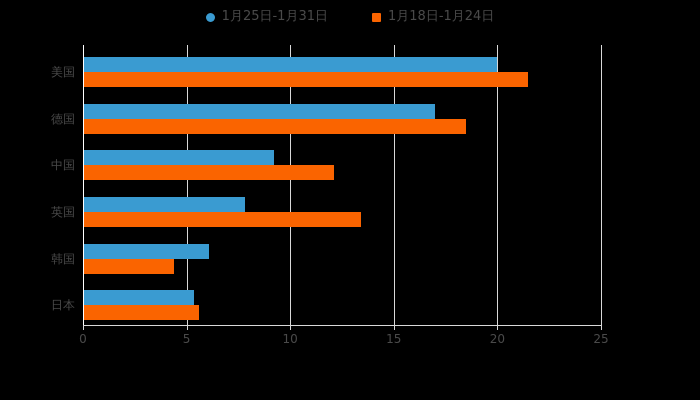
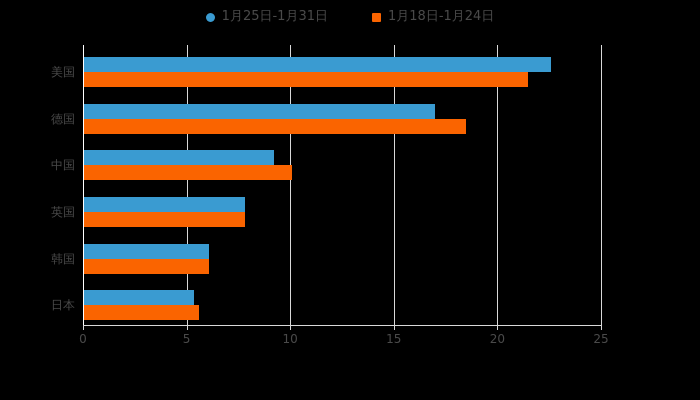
1月25日-1月31日/美国: 20.0 -> 22.6
1月18日-1月24日/中国: 12.1 -> 10.1
1月18日-1月24日/英国: 13.4 -> 7.8
1月18日-1月24日/韩国: 4.4 -> 6.1
